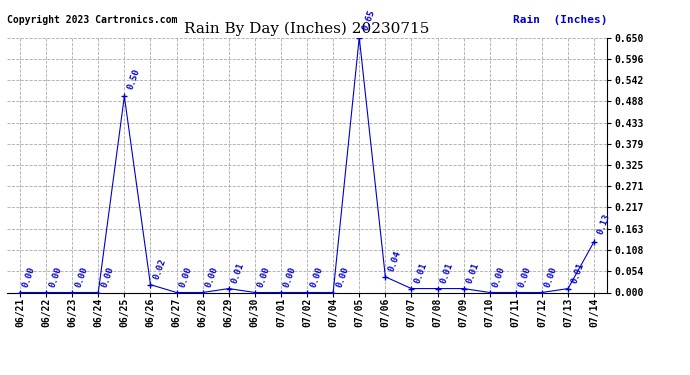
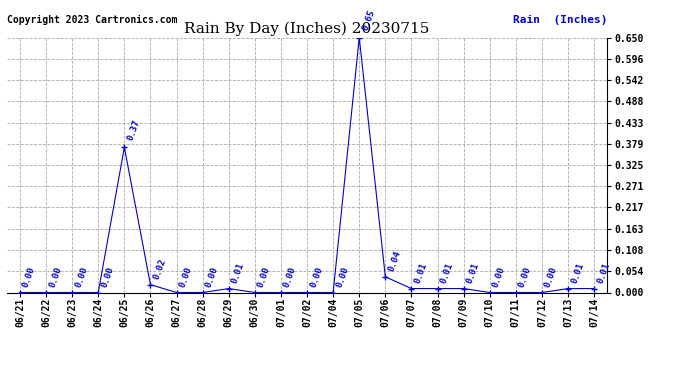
06/25: 0.50 -> 0.37
07/14: 0.13 -> 0.01
